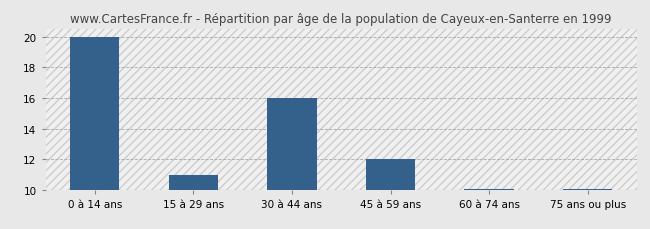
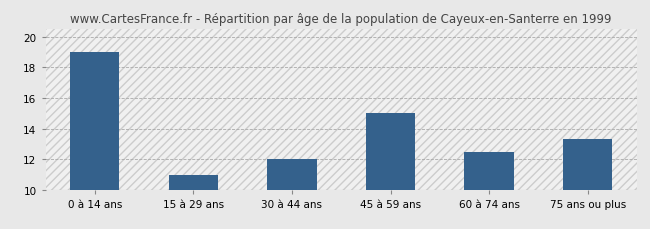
0 à 14 ans: 20.0 -> 19.0
30 à 44 ans: 16.0 -> 12.0
45 à 59 ans: 12.0 -> 15.0
60 à 74 ans: 10.1 -> 12.5
75 ans ou plus: 10.1 -> 13.3
